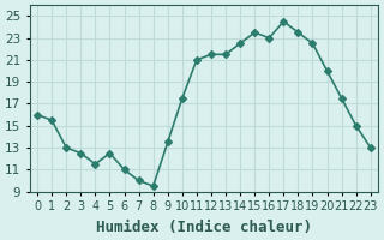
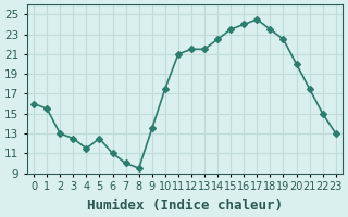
16: 23.0 -> 24.0
